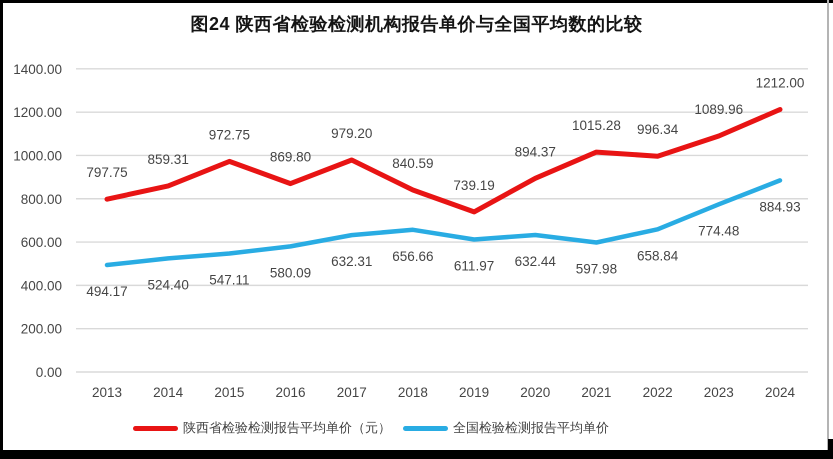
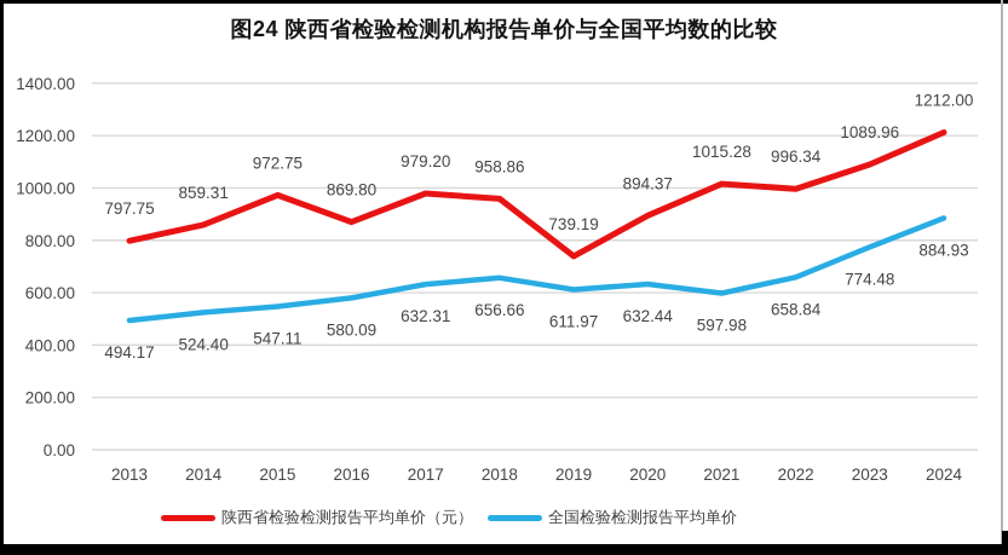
陕西省检验检测报告平均单价（元）/2018: 840.59 -> 958.86
